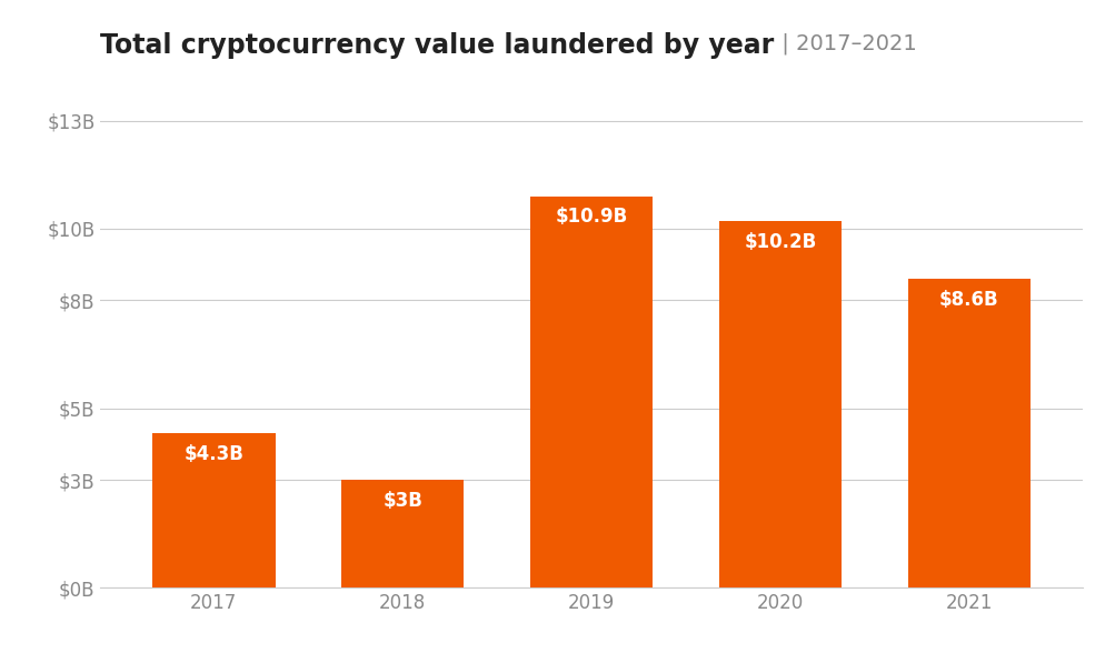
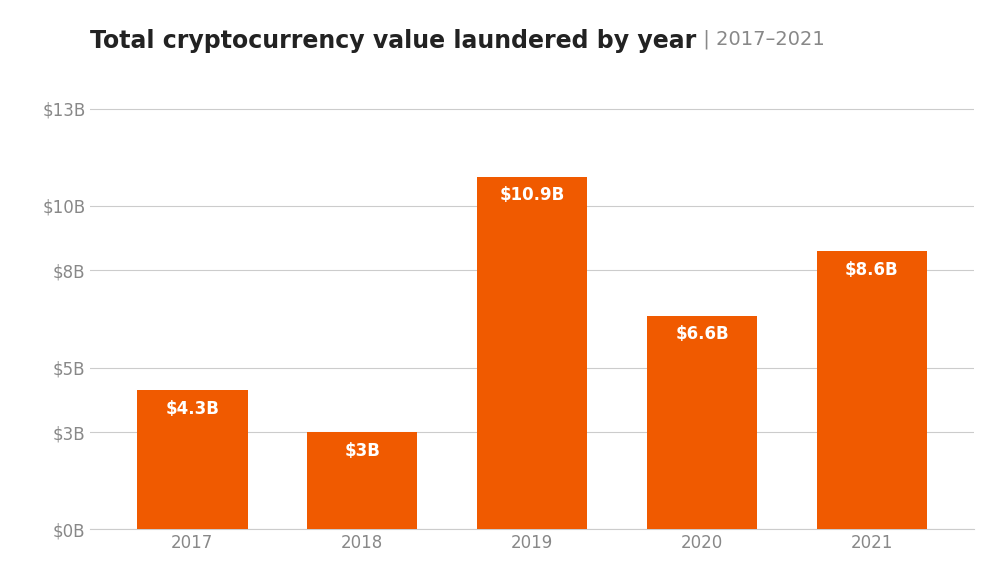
2020: $10.2B -> $6.6B
